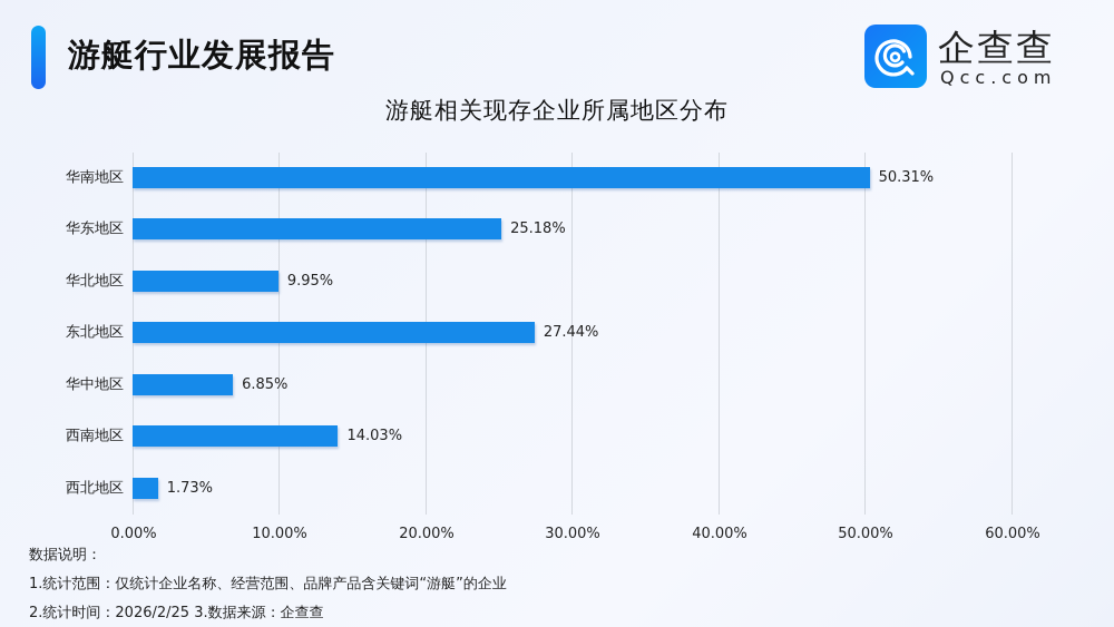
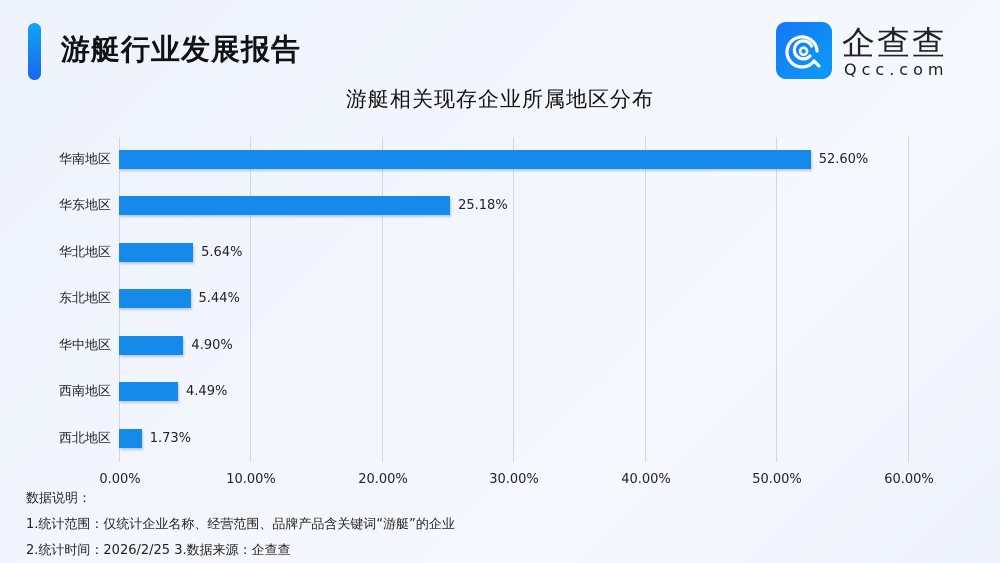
华南地区: 50.31% -> 52.60%
华北地区: 9.95% -> 5.64%
东北地区: 27.44% -> 5.44%
华中地区: 6.85% -> 4.90%
西南地区: 14.03% -> 4.49%
